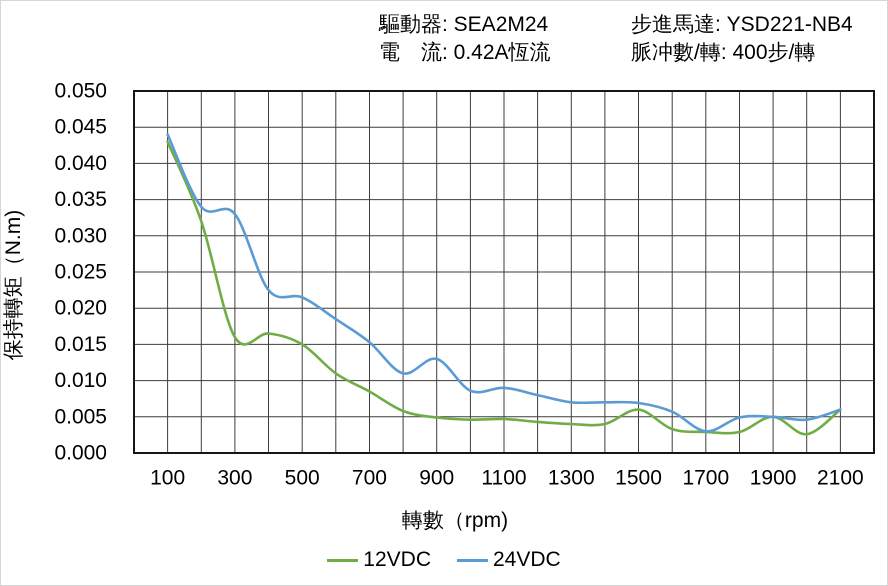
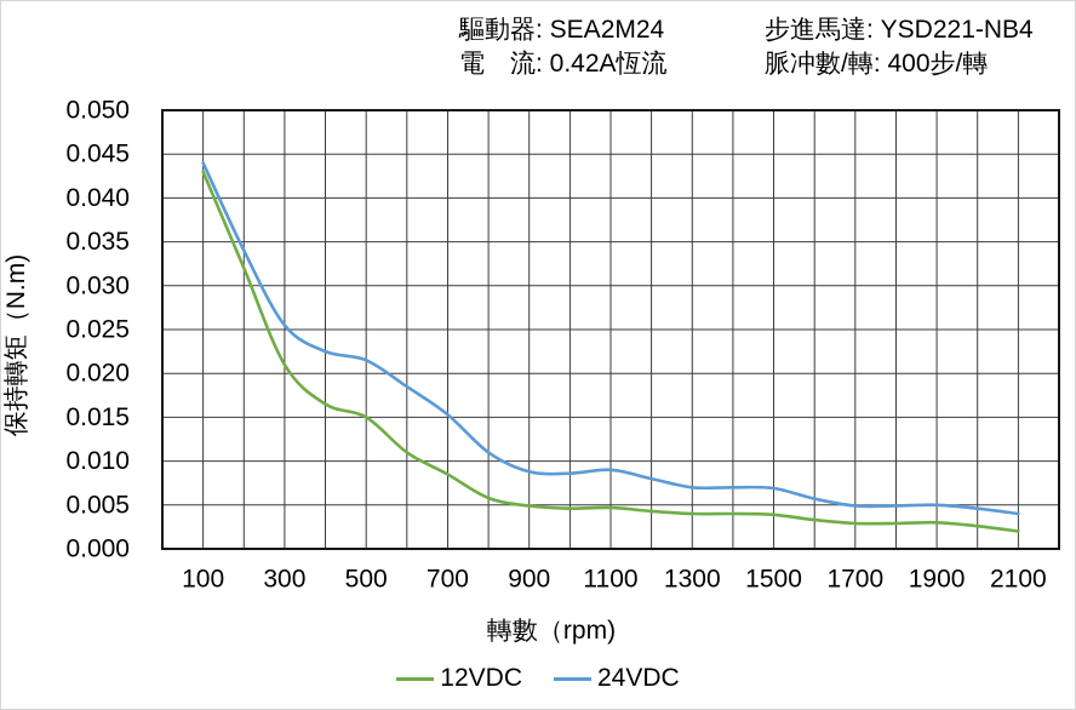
12VDC/300: 0.016 -> 0.021
24VDC/300: 0.033 -> 0.025
24VDC/900: 0.013 -> 0.009
12VDC/1500: 0.006 -> 0.004
24VDC/1700: 0.003 -> 0.005
12VDC/1900: 0.005 -> 0.003
12VDC/2100: 0.006 -> 0.002
24VDC/2100: 0.006 -> 0.004
